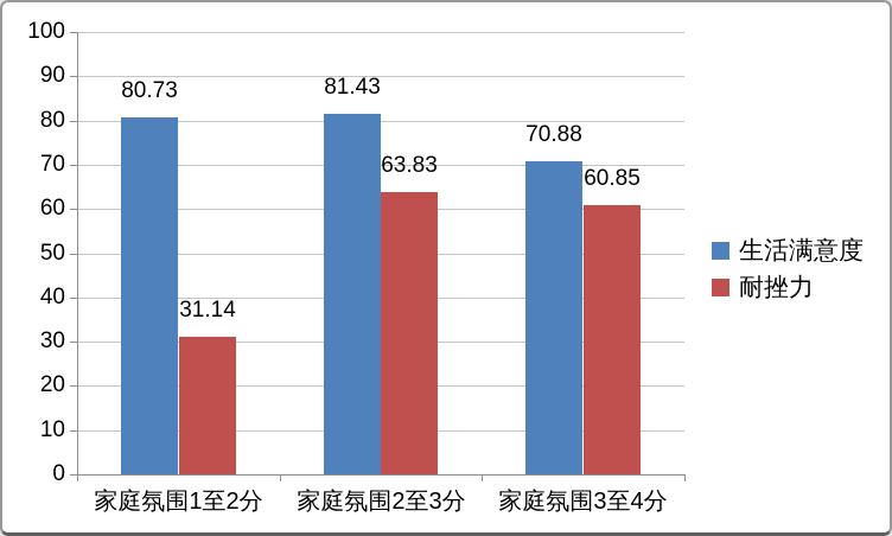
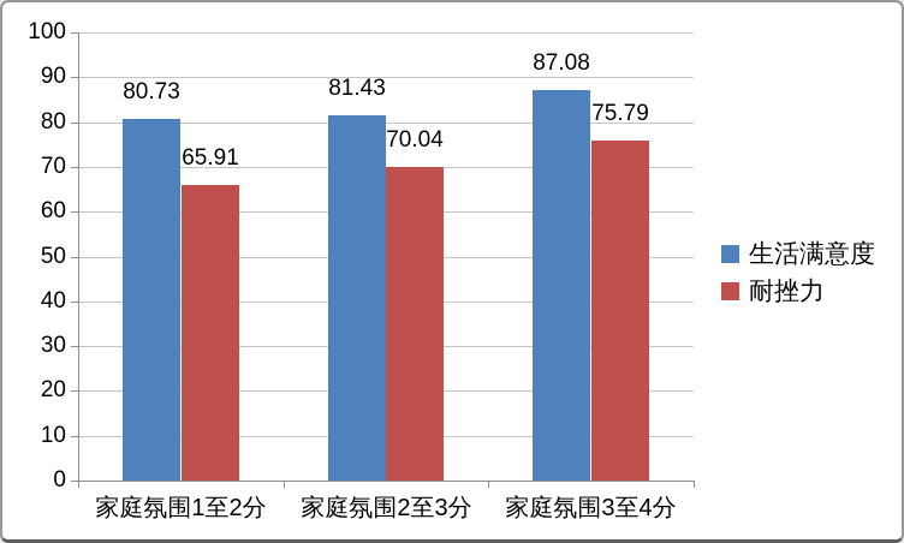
耐挫力/家庭氛围1至2分: 31.14 -> 65.91
耐挫力/家庭氛围2至3分: 63.83 -> 70.04
生活满意度/家庭氛围3至4分: 70.88 -> 87.08
耐挫力/家庭氛围3至4分: 60.85 -> 75.79
